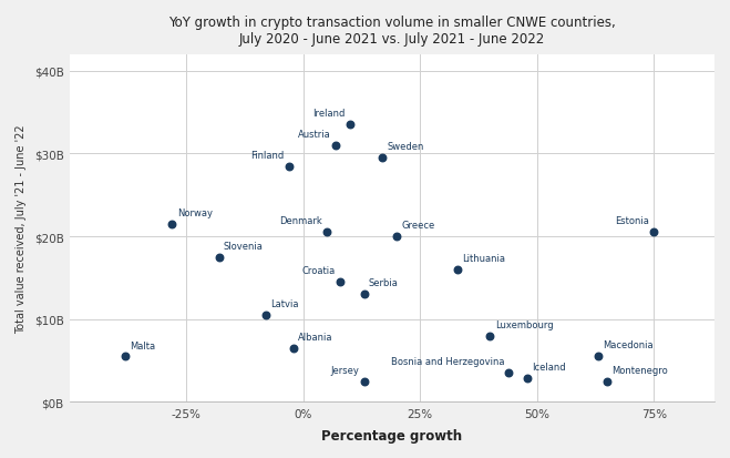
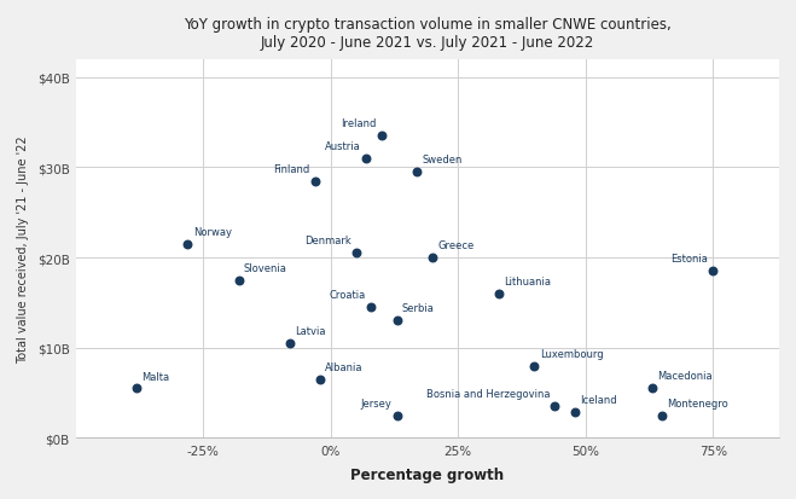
75%: $20.6B -> $18.5B
